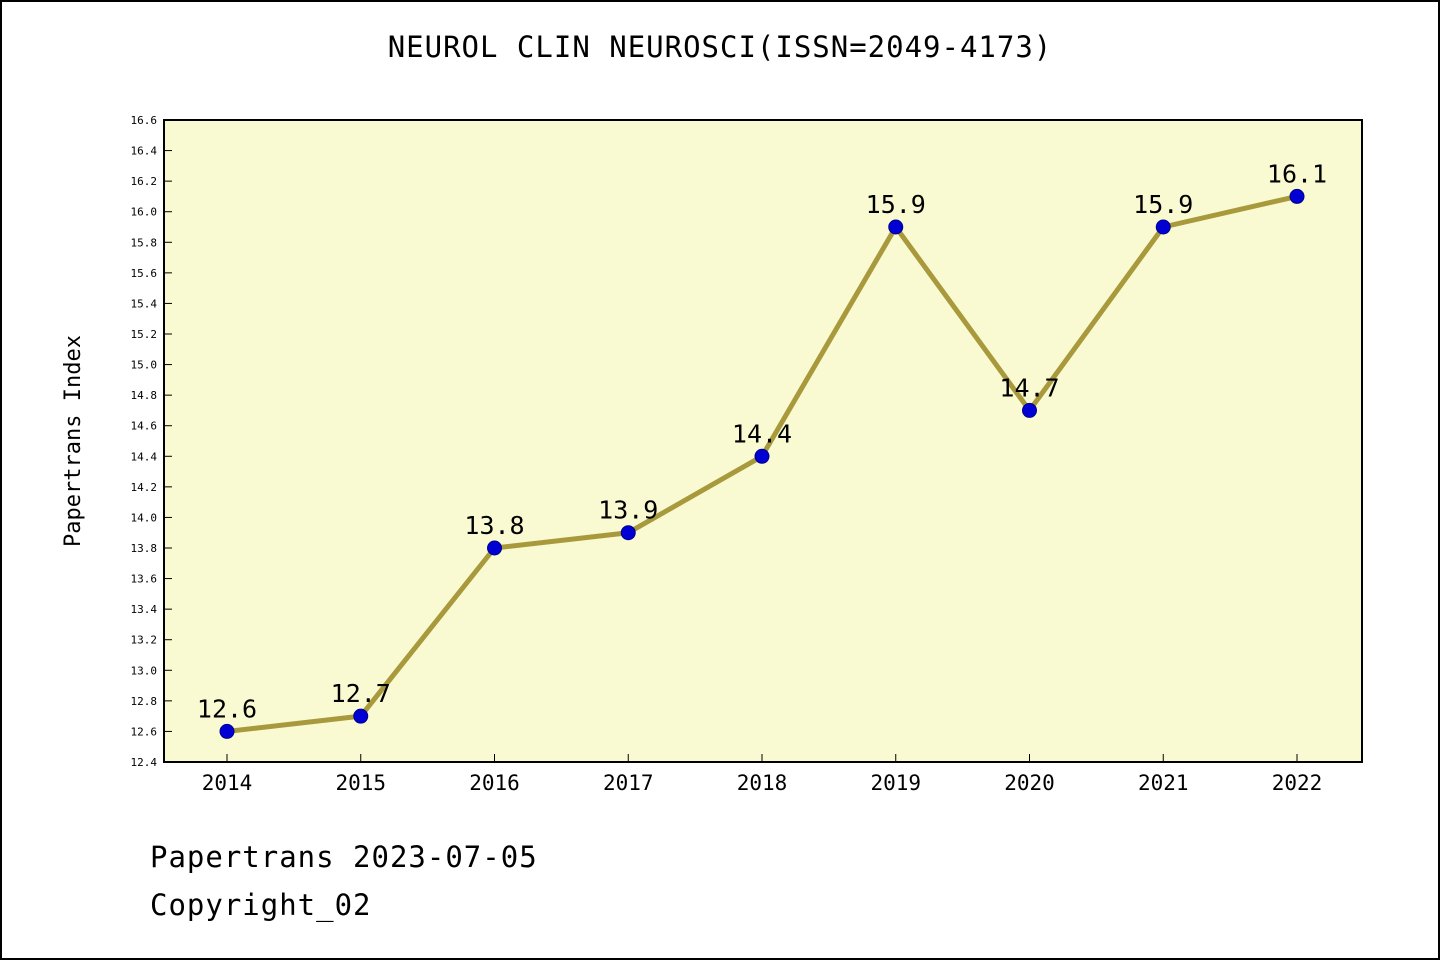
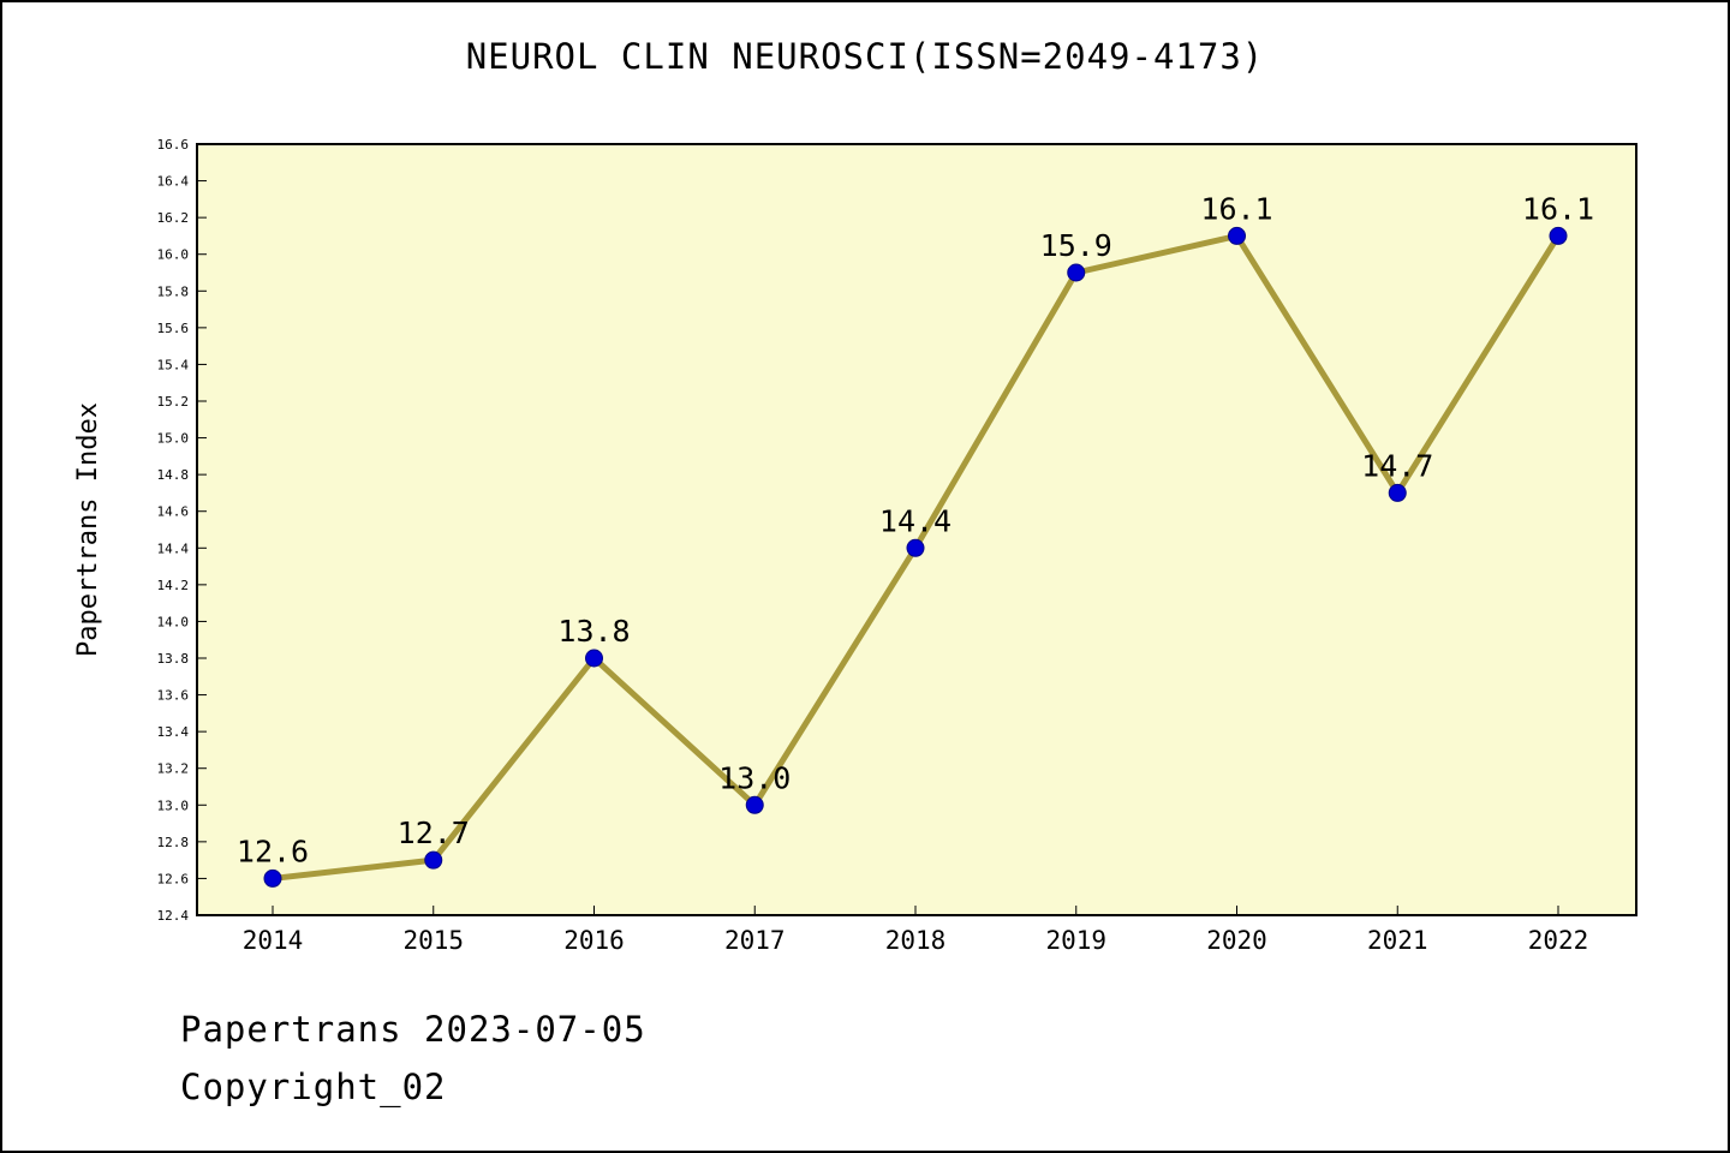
2017: 13.9 -> 13.0
2020: 14.7 -> 16.1
2021: 15.9 -> 14.7
